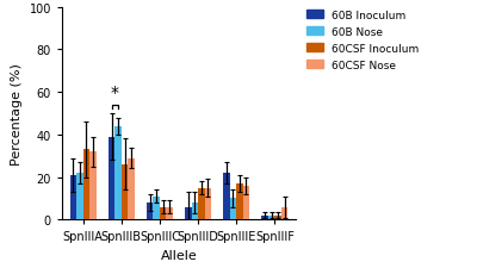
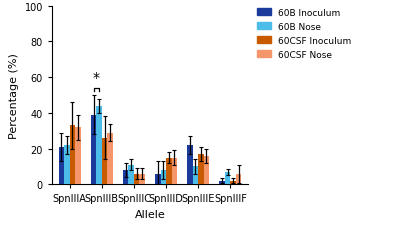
60B Nose/SpnIIIF: 2 -> 7
